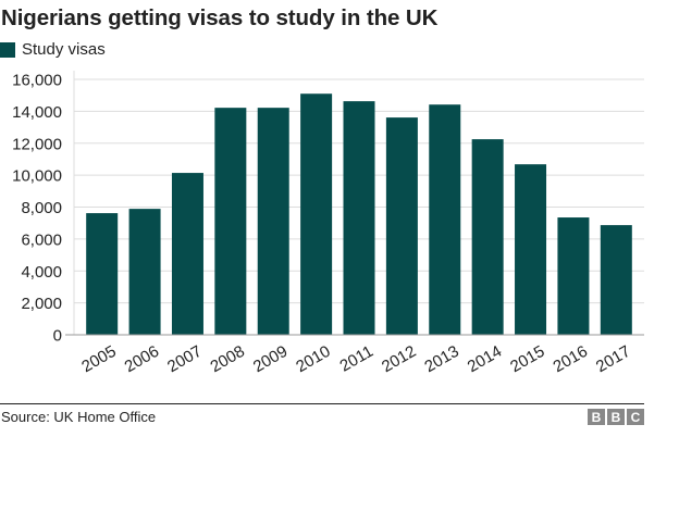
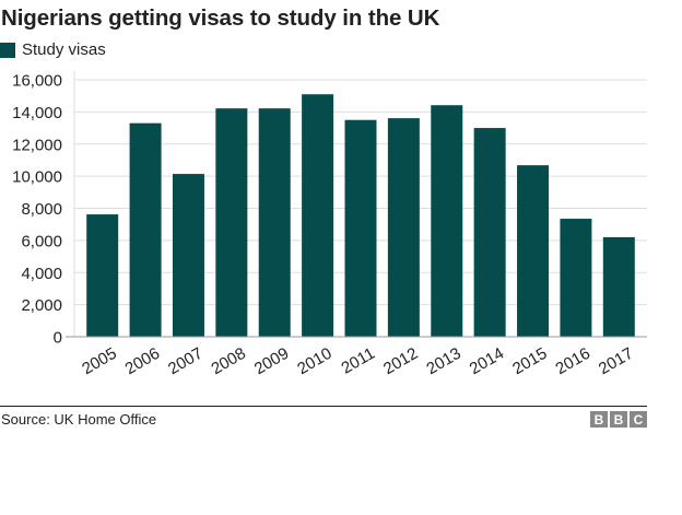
2006: 7900 -> 13300
2011: 14600 -> 13500
2014: 12200 -> 13000
2017: 6900 -> 6200
